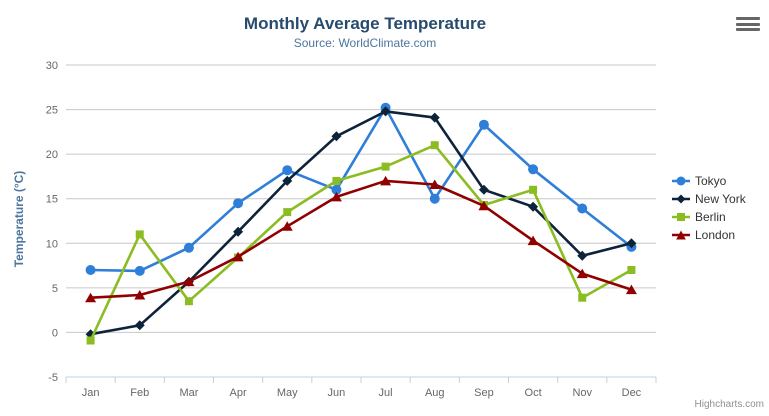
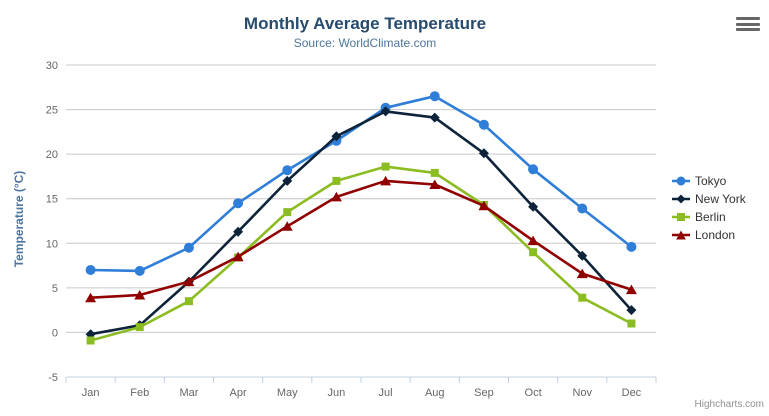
Berlin/Feb: 11 -> 1
Tokyo/Jun: 16 -> 22
Tokyo/Aug: 15 -> 26
Berlin/Aug: 21 -> 18
New York/Sep: 16 -> 20
Berlin/Oct: 16 -> 9
New York/Dec: 10 -> 2
Berlin/Dec: 7 -> 1
